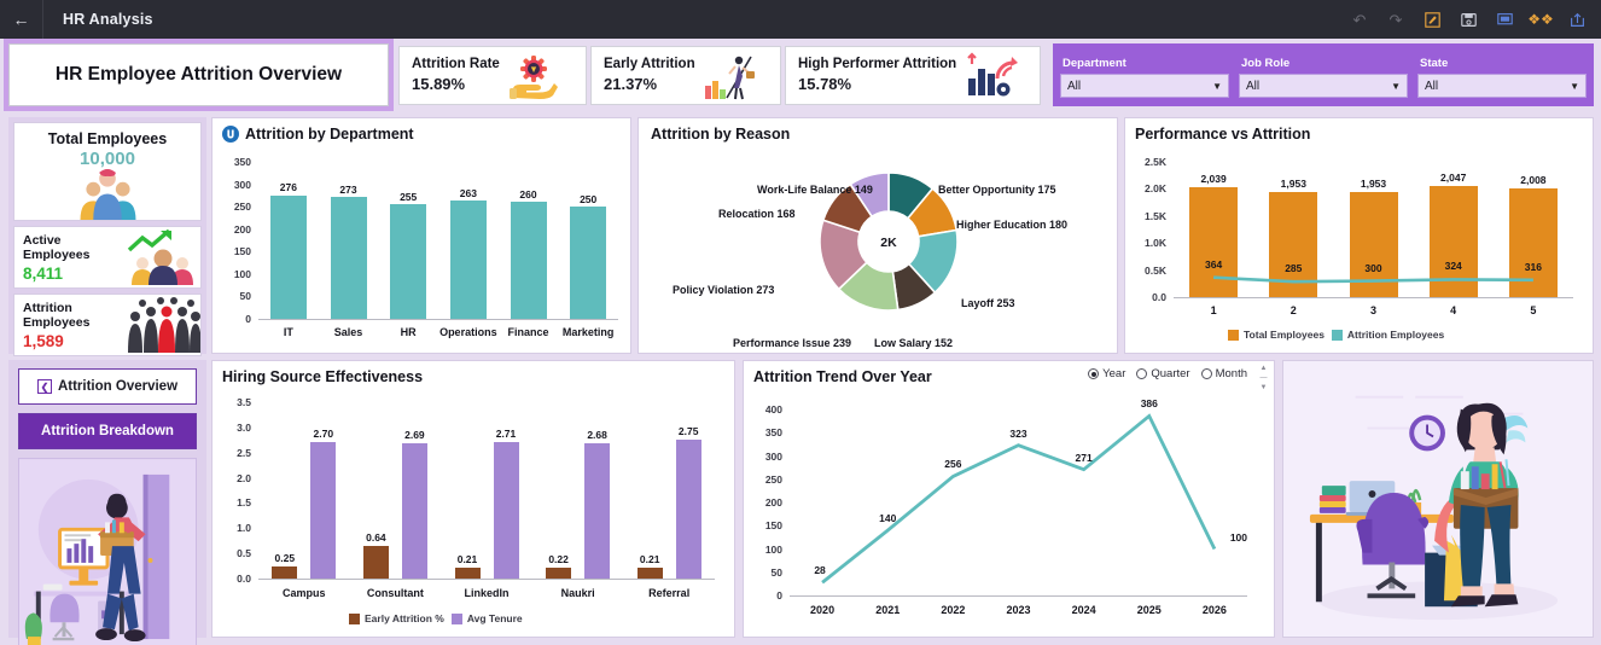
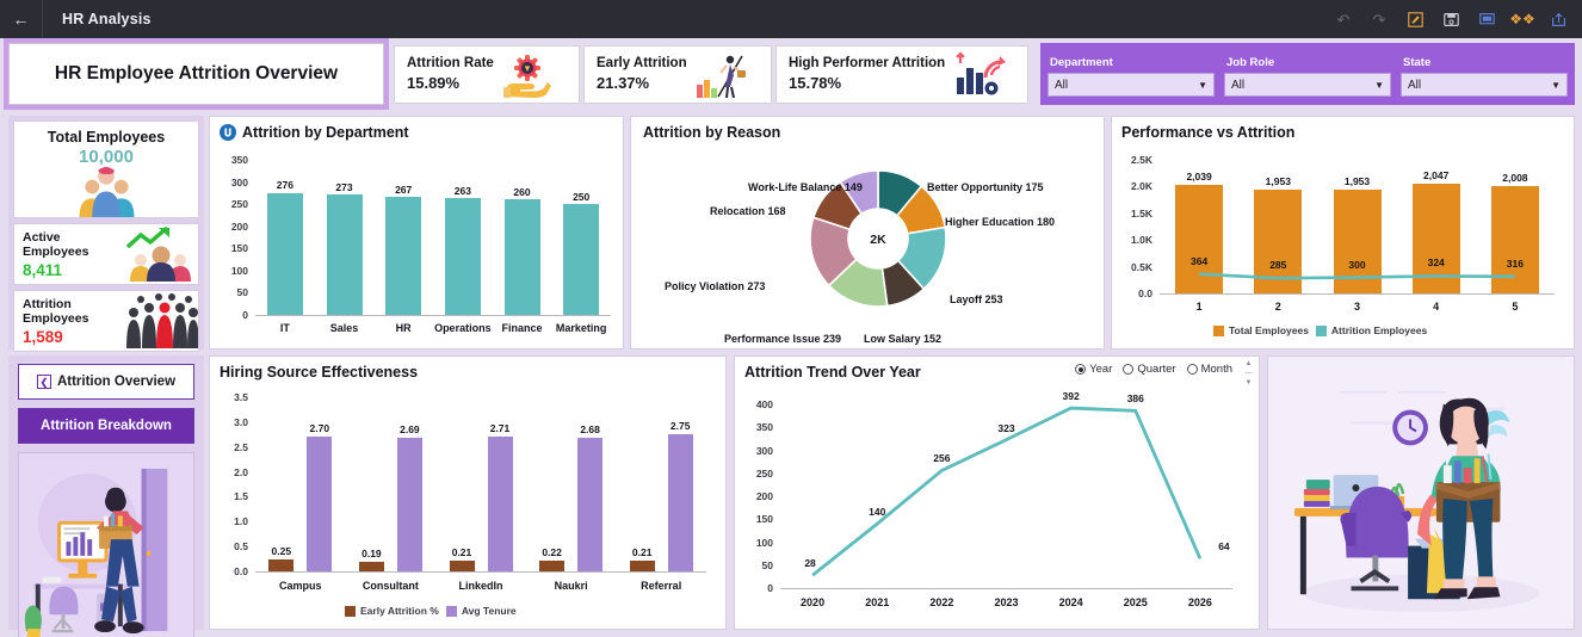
Attrition by Department/HR: 255 -> 267
Hiring Source Effectiveness/Early Attrition %/Consultant: 0.64 -> 0.19
Attrition Trend Over Year/2024: 271 -> 392
Attrition Trend Over Year/2026: 100 -> 64
